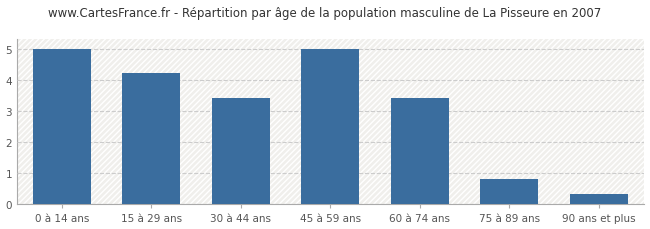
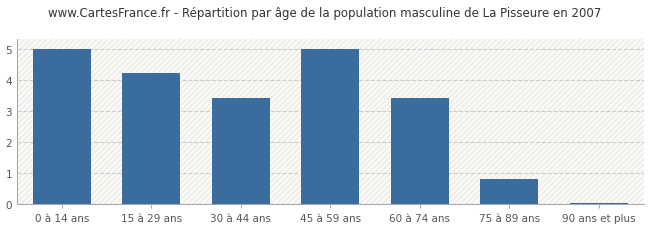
90 ans et plus: 0.35 -> 0.04
